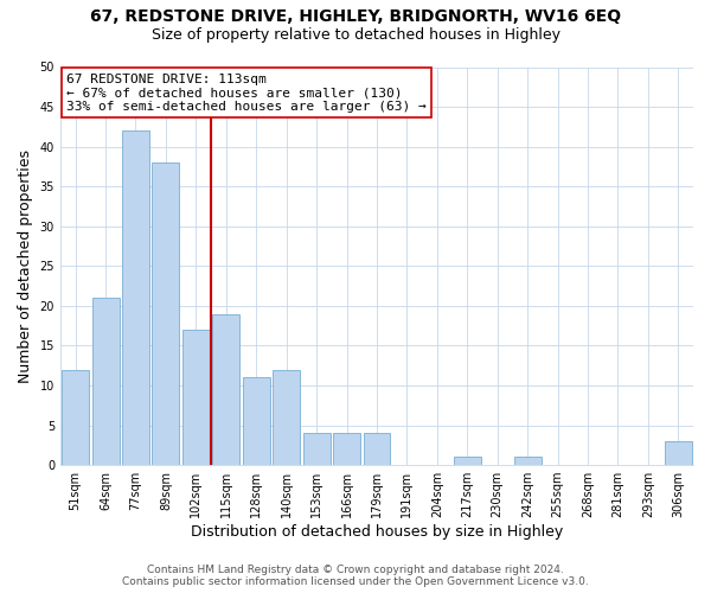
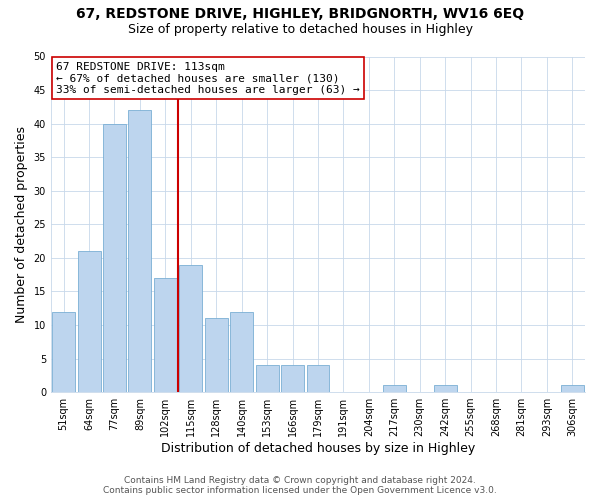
77sqm: 42 -> 40
89sqm: 38 -> 42
306sqm: 3 -> 1
